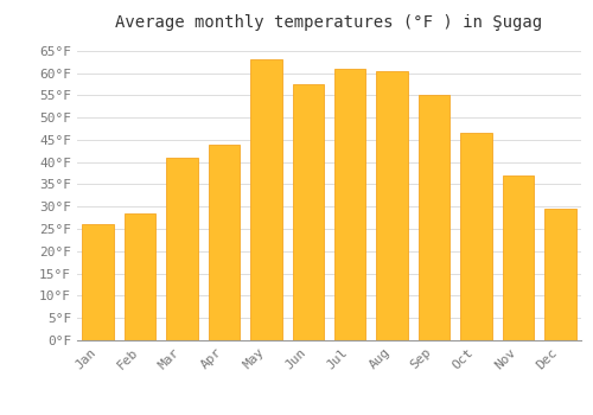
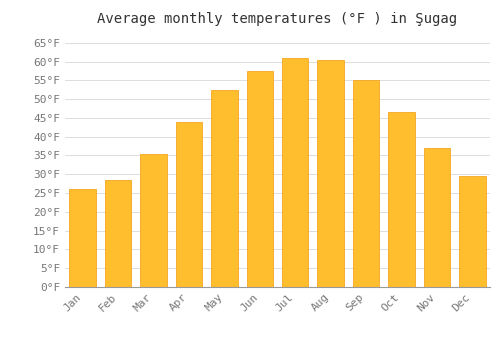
Mar: 41.0°F -> 35.5°F
May: 63.0°F -> 52.5°F
